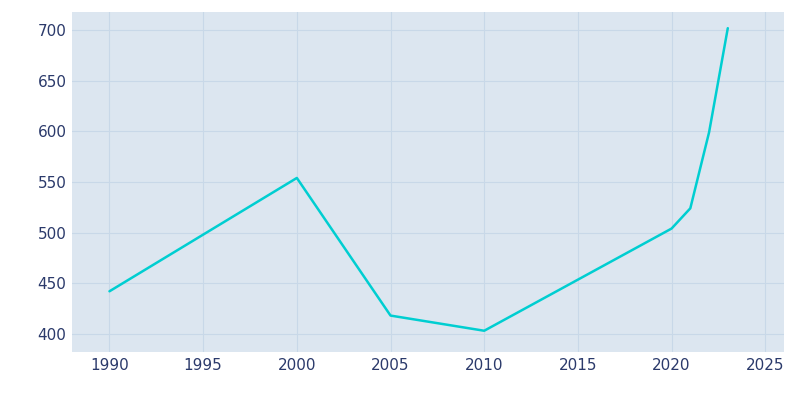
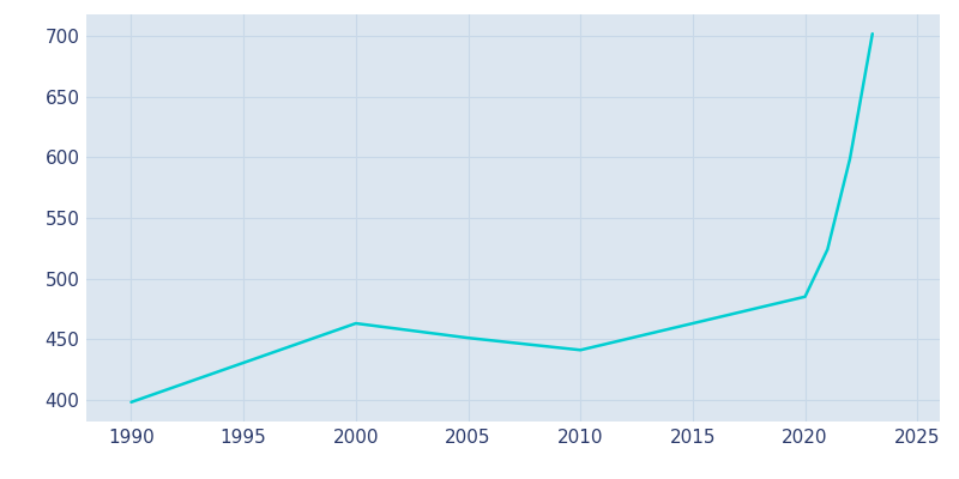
1990: 442 -> 398
2000: 554 -> 463
2005: 418 -> 451
2010: 403 -> 441
2020: 504 -> 485
